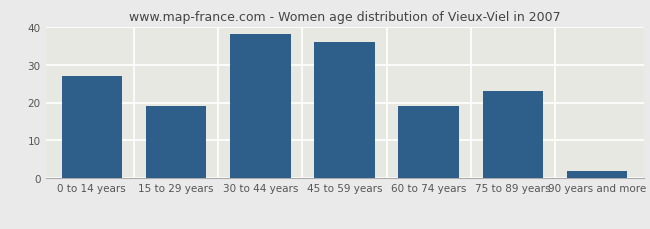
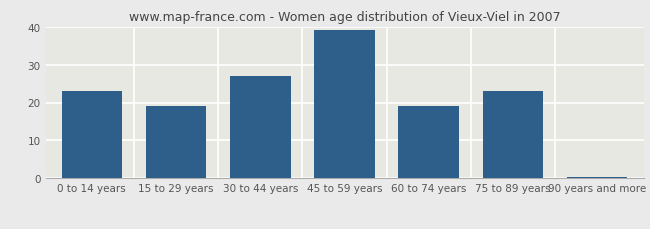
0 to 14 years: 27.0 -> 23.0
30 to 44 years: 38.0 -> 27.0
45 to 59 years: 36.0 -> 39.0
90 years and more: 2.0 -> 0.5
